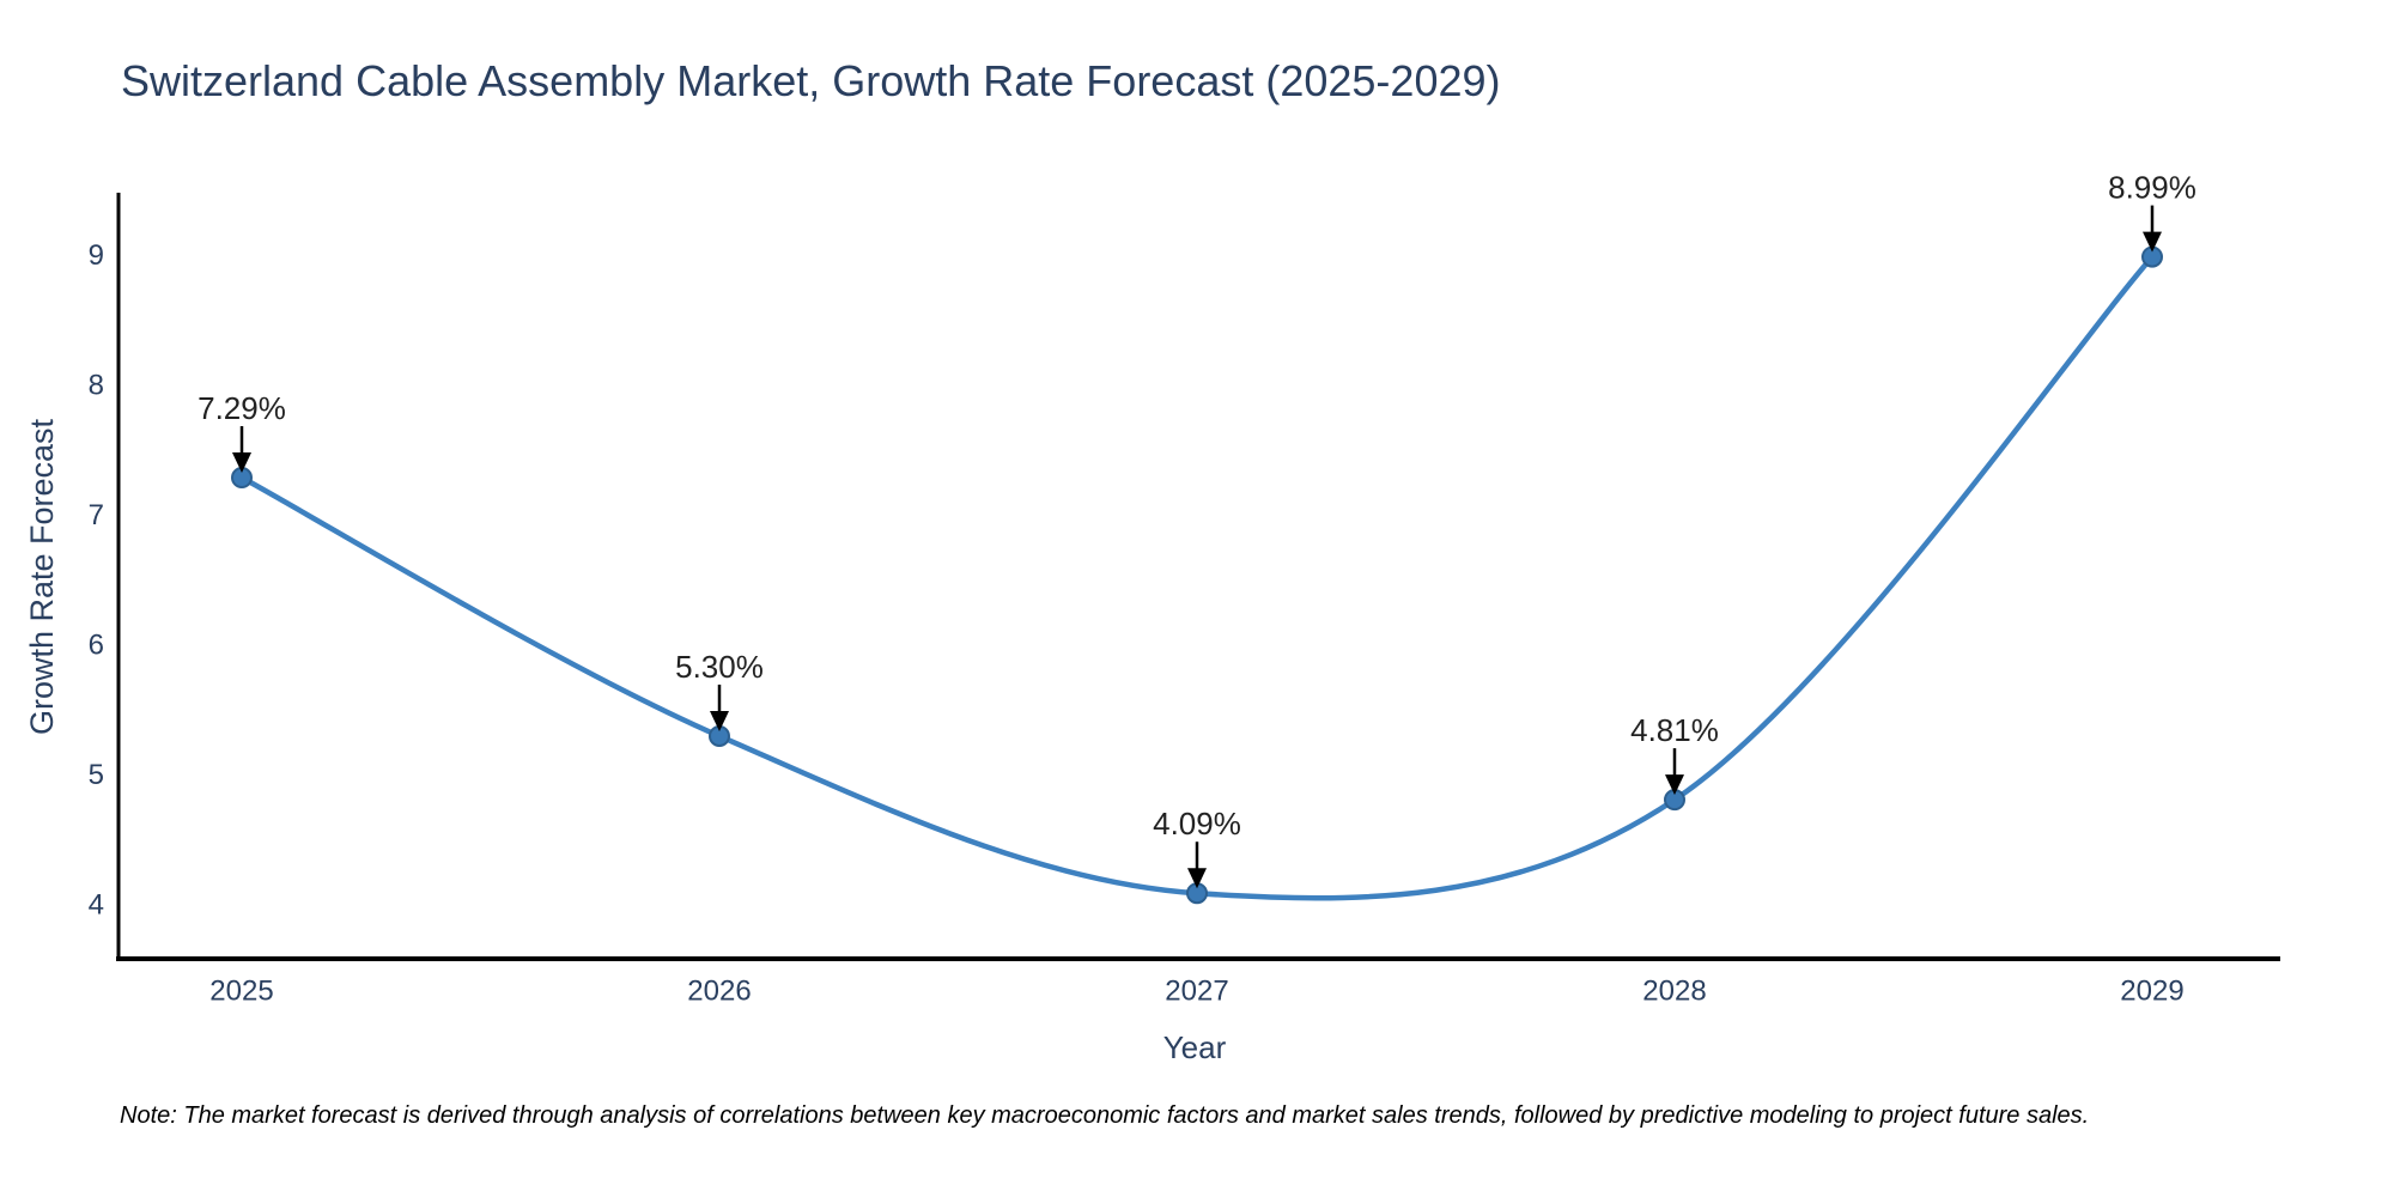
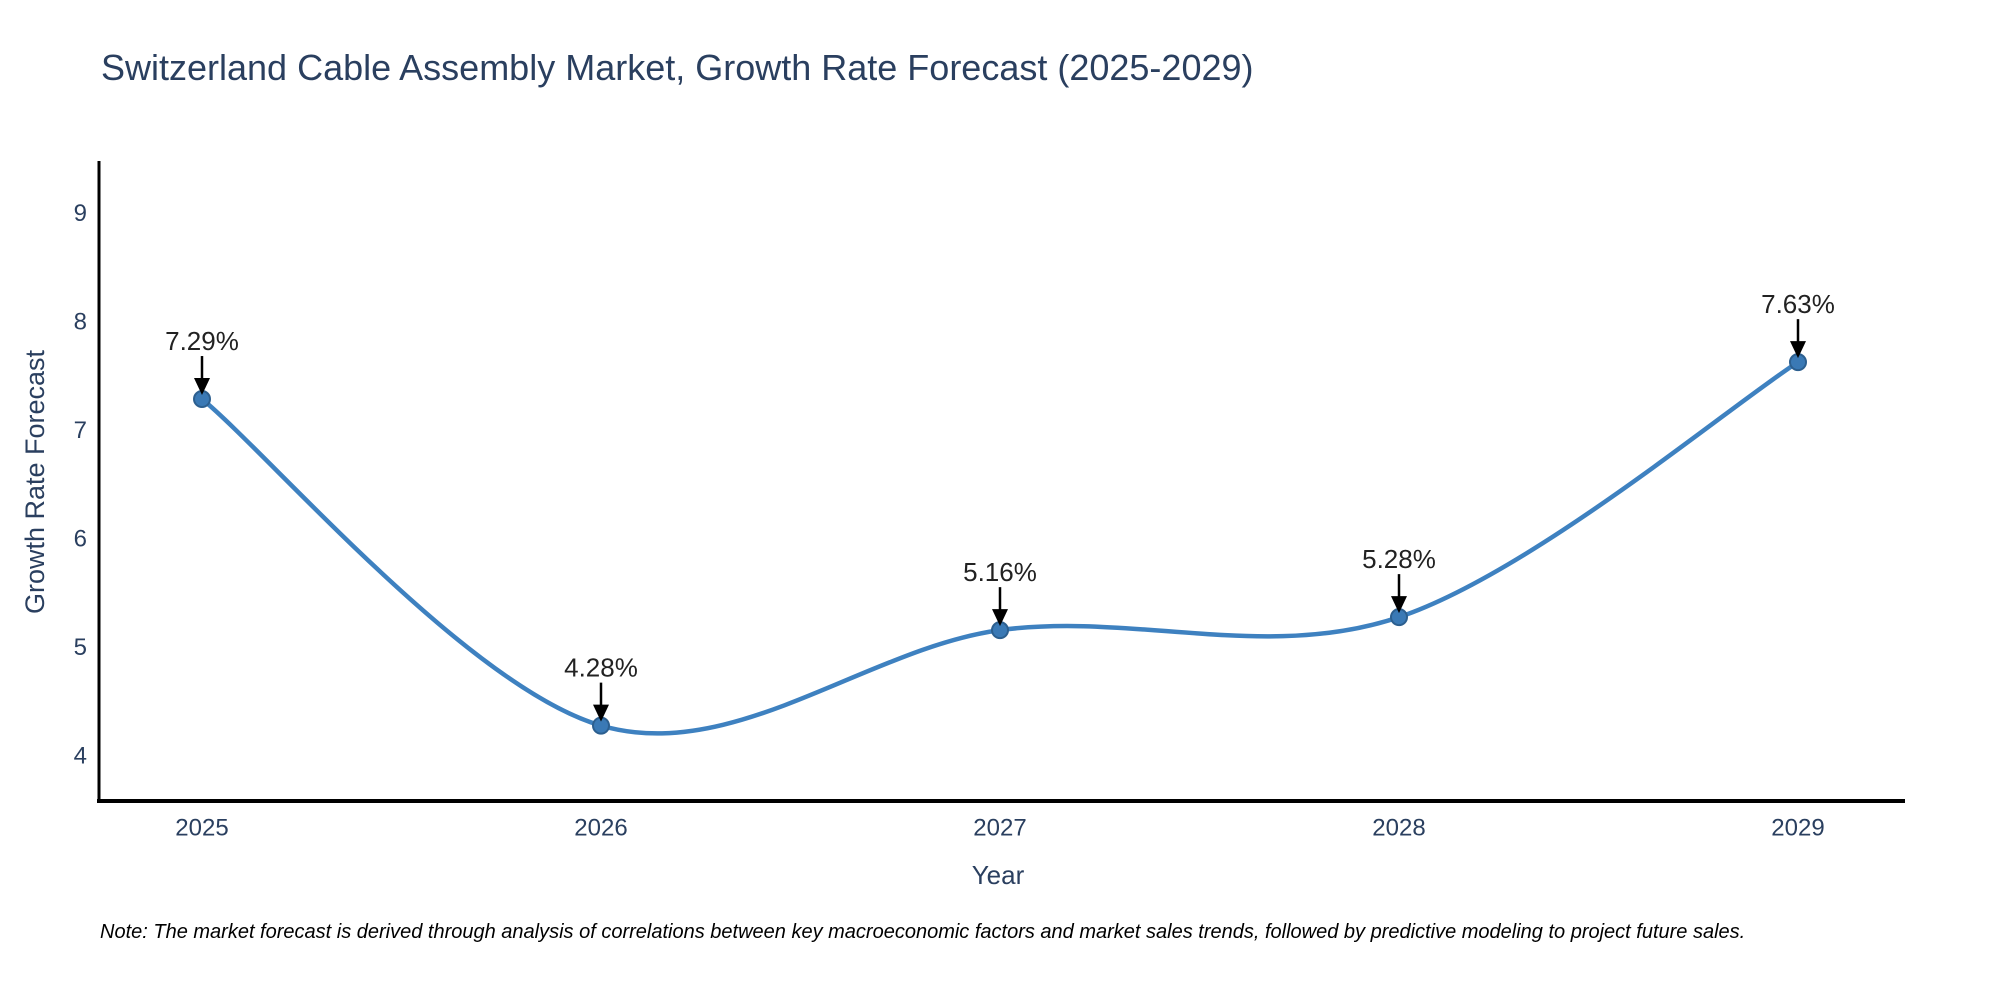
2026: 5.30% -> 4.28%
2027: 4.09% -> 5.16%
2028: 4.81% -> 5.28%
2029: 8.99% -> 7.63%
